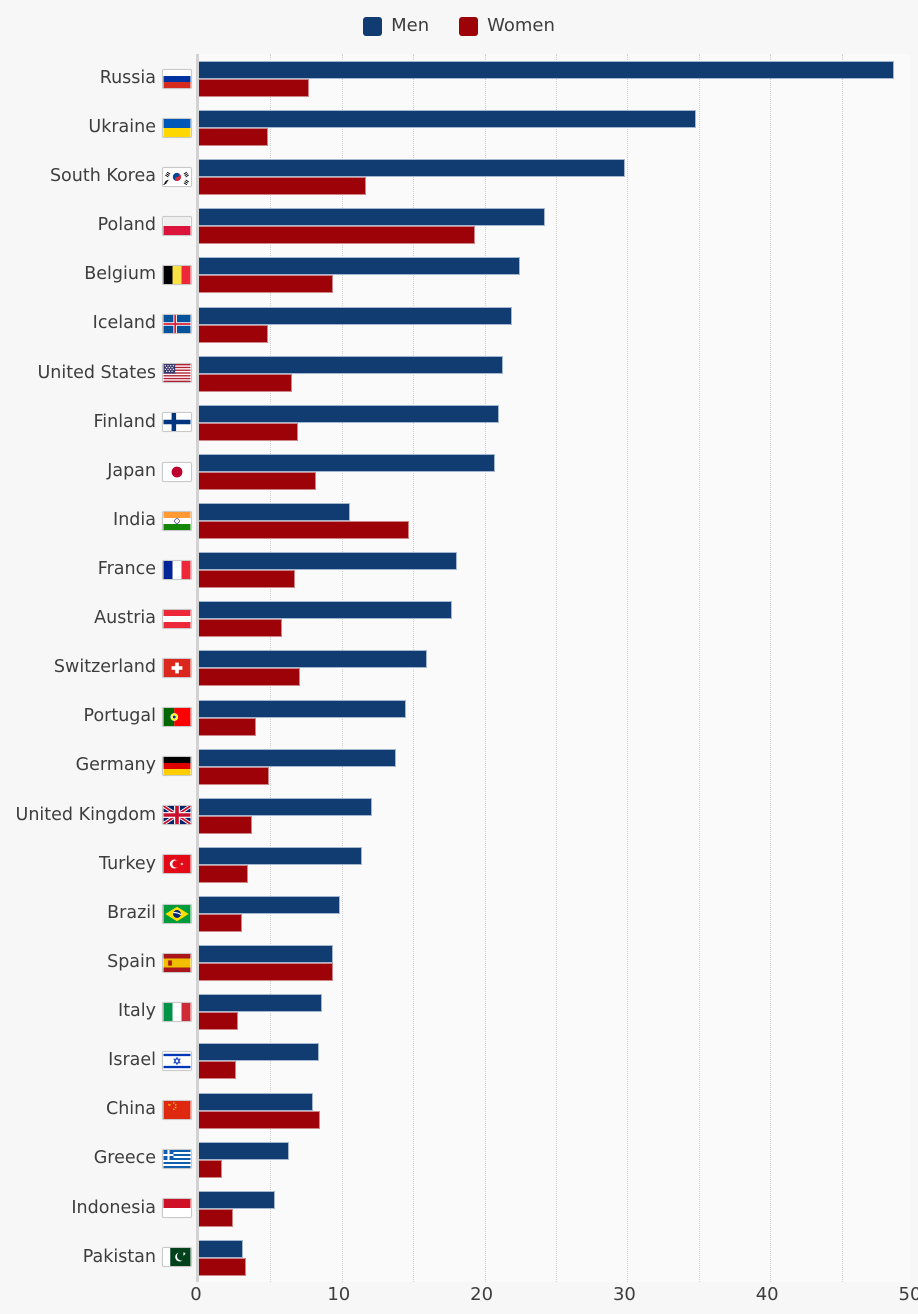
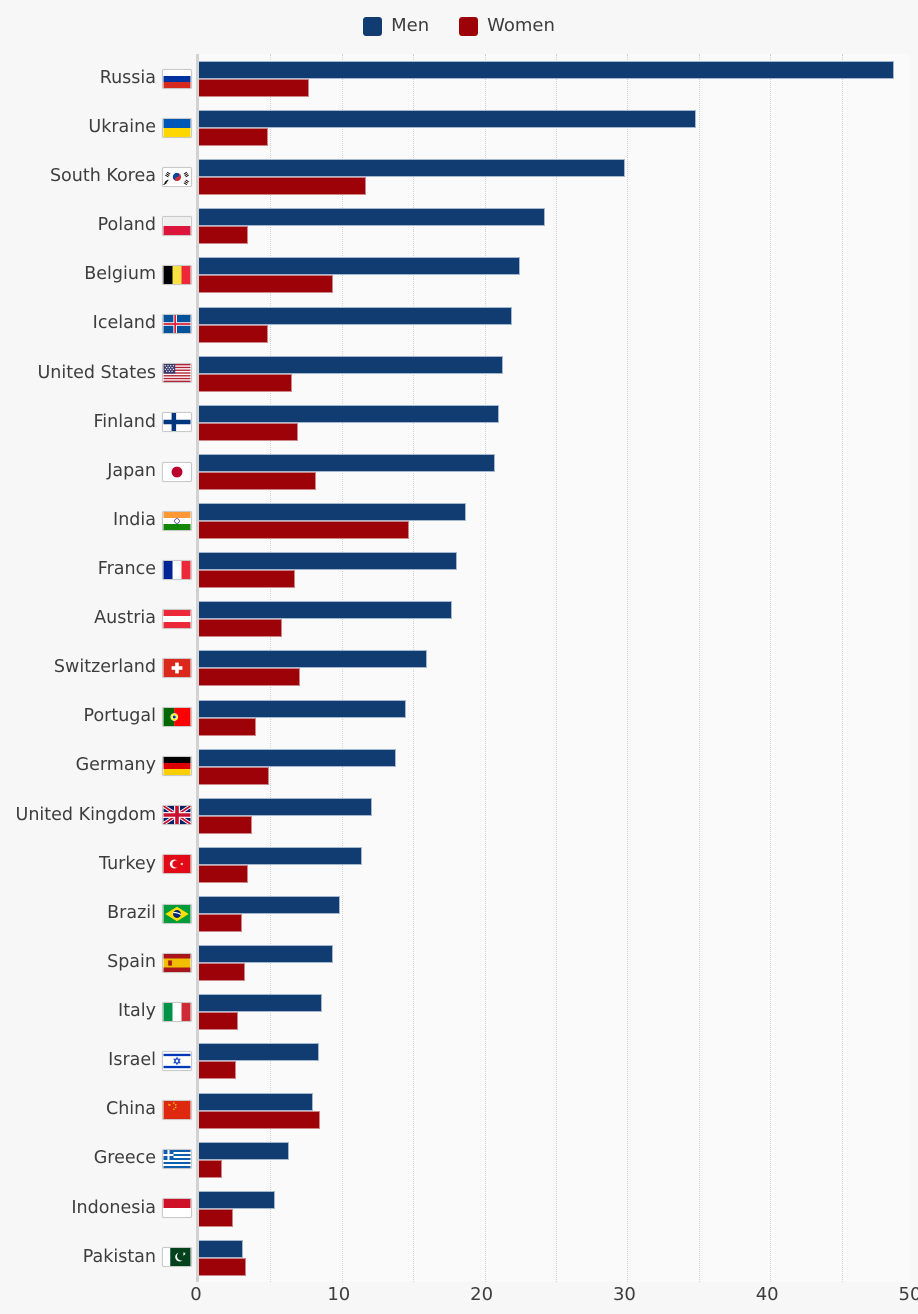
Women/Poland: 19.3 -> 3.4
Men/India: 10.6 -> 18.7
Women/Spain: 9.4 -> 3.2
